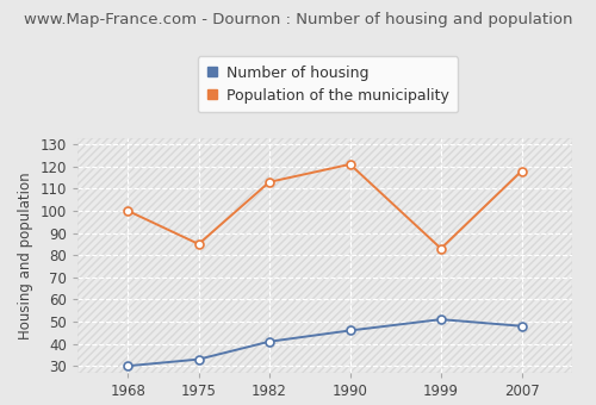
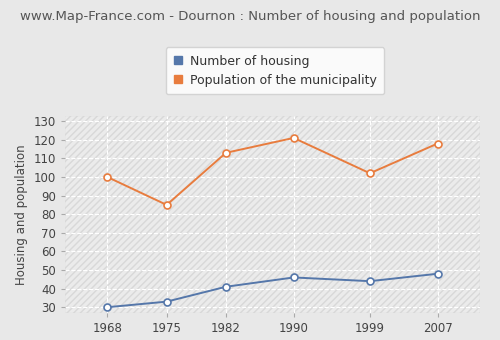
Number of housing/1999: 51 -> 44
Population of the municipality/1999: 83 -> 102
